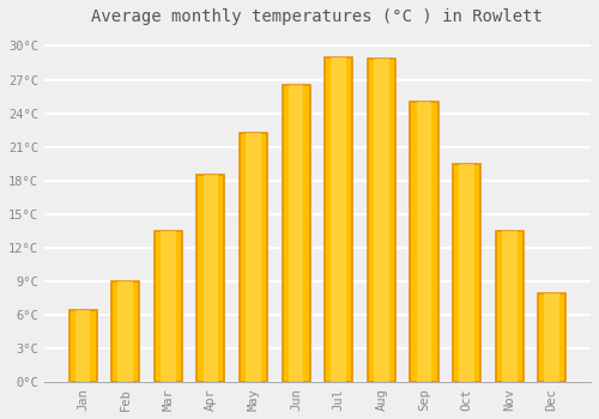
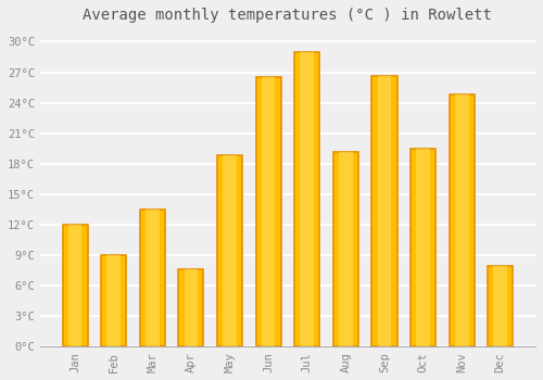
Jan: 6.5°C -> 12.0°C
Apr: 18.5°C -> 7.6°C
May: 22.2°C -> 18.8°C
Aug: 28.9°C -> 19.2°C
Sep: 25.0°C -> 26.6°C
Nov: 13.5°C -> 24.8°C
